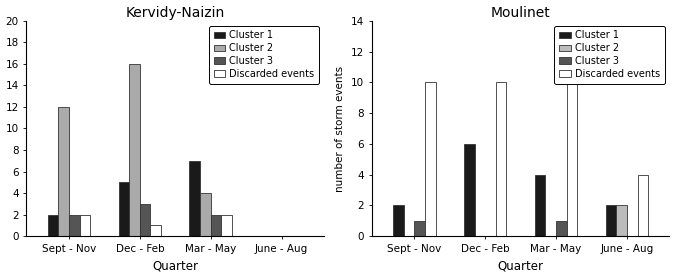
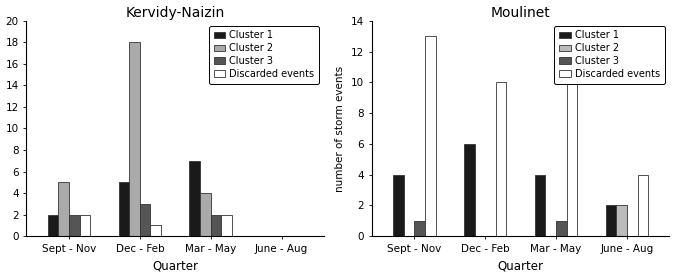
Kervidy-Naizin/Cluster 2/Sept - Nov: 12 -> 5
Kervidy-Naizin/Cluster 2/Dec - Feb: 16 -> 18
Moulinet/Cluster 1/Sept - Nov: 2 -> 4
Moulinet/Discarded events/Sept - Nov: 10 -> 13
